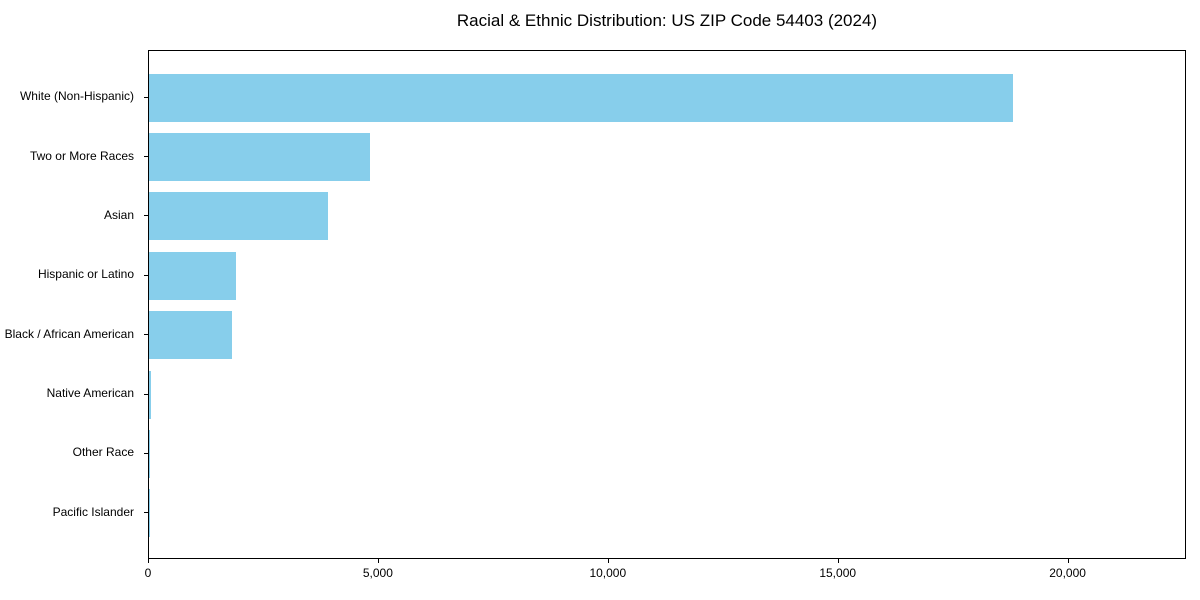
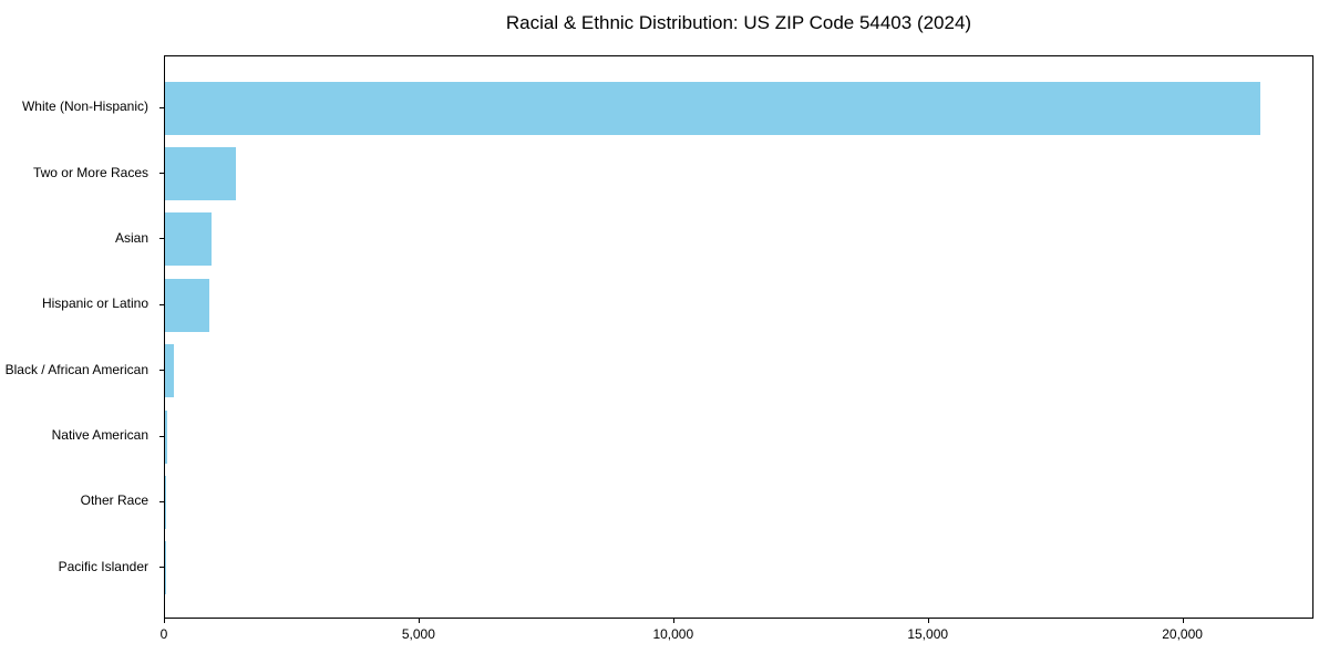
White (Non-Hispanic): 18800 -> 21500
Two or More Races: 4800 -> 1400
Asian: 3900 -> 900
Hispanic or Latino: 1900 -> 900
Black / African American: 1800 -> 200
